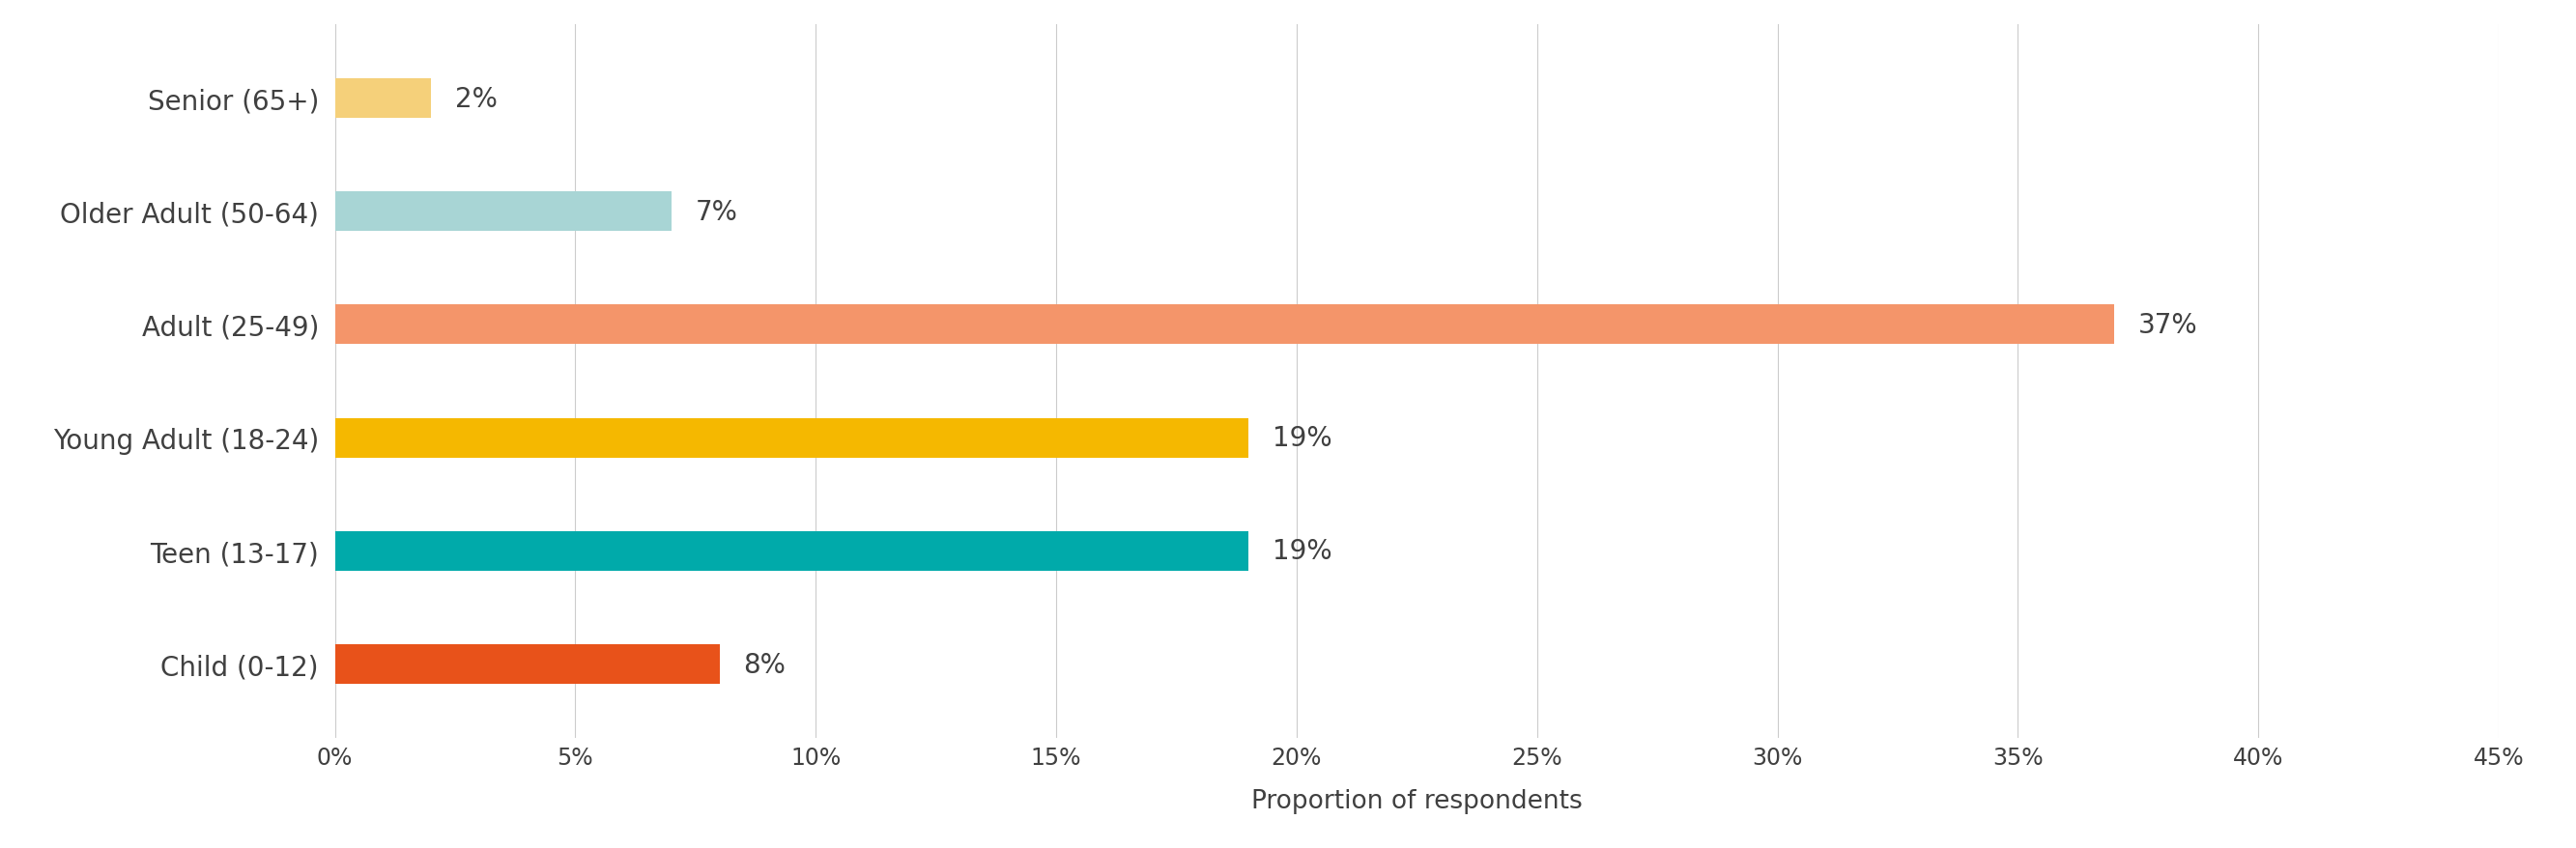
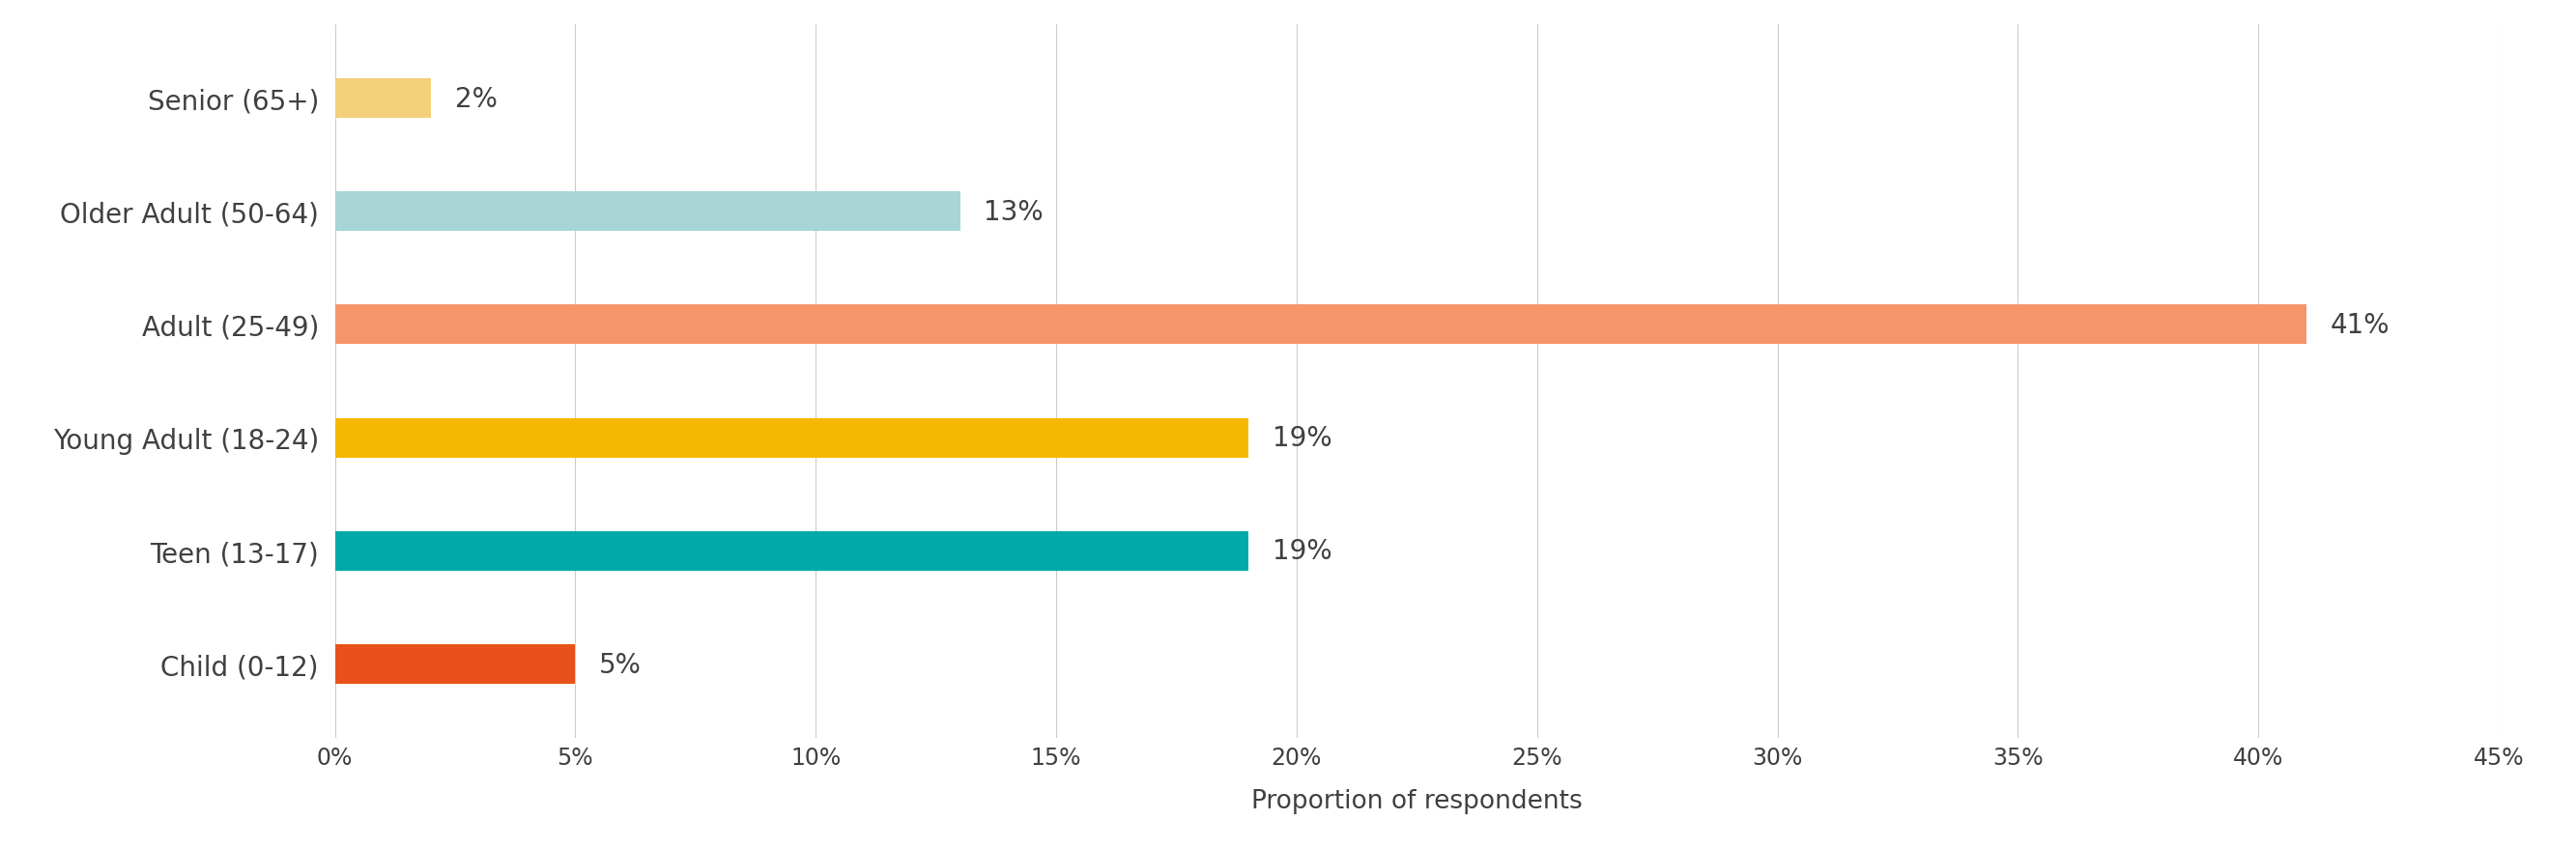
Older Adult (50-64): 7% -> 13%
Adult (25-49): 37% -> 41%
Child (0-12): 8% -> 5%
